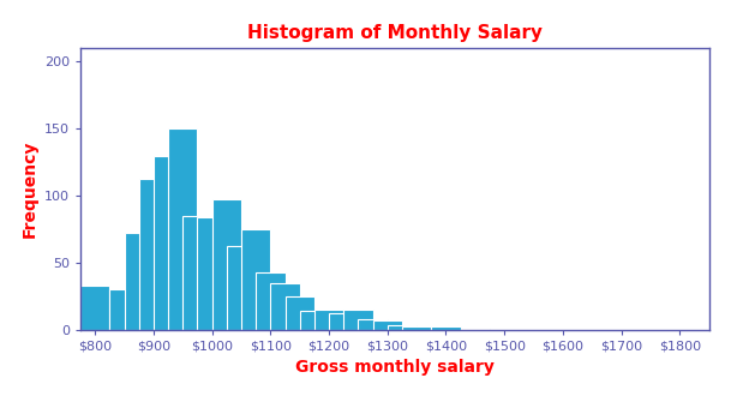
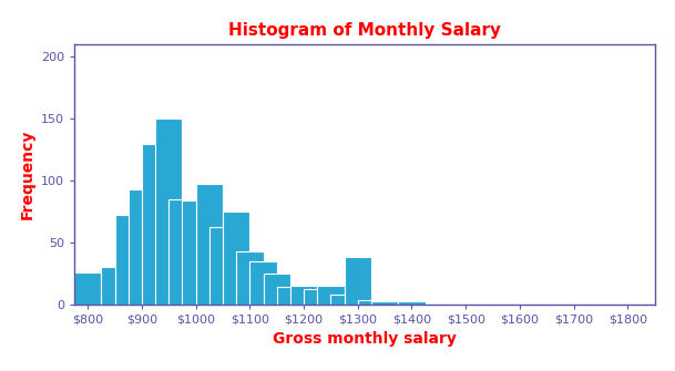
$800: 33 -> 26
$900: 113 -> 93
$1300: 7 -> 38
